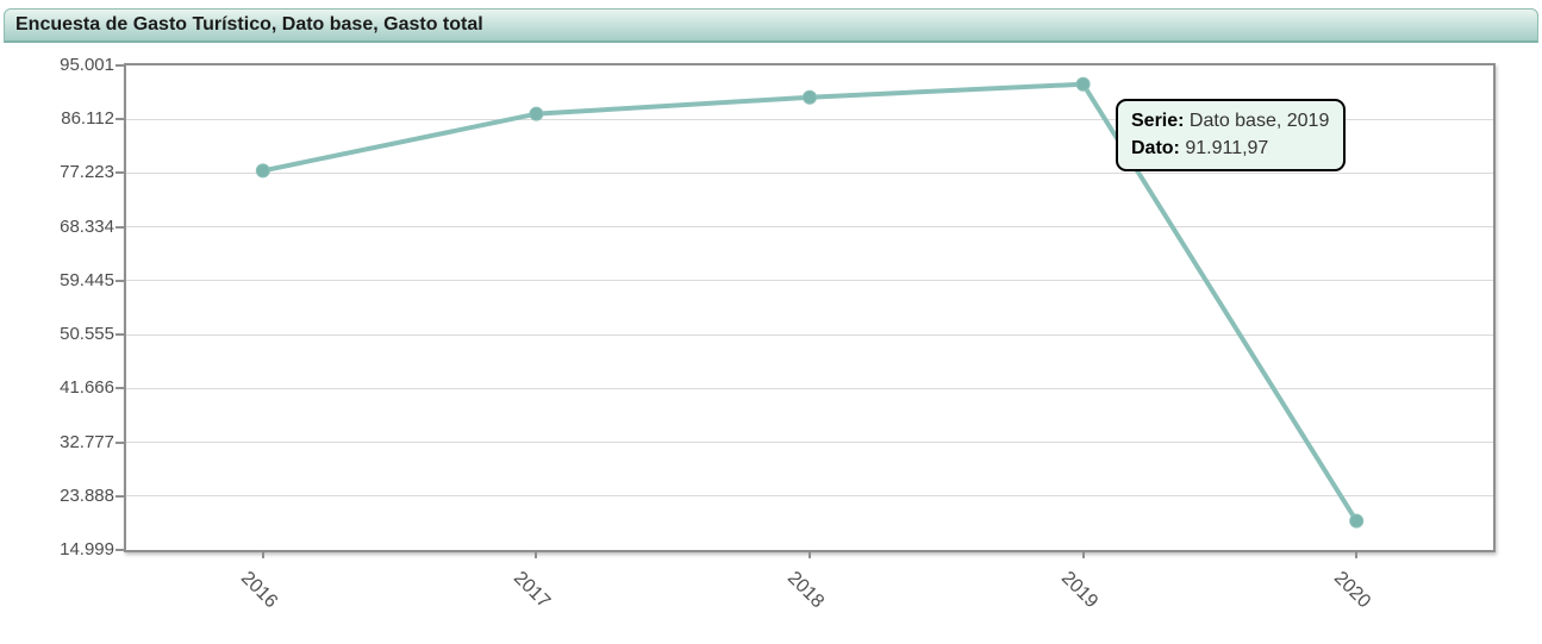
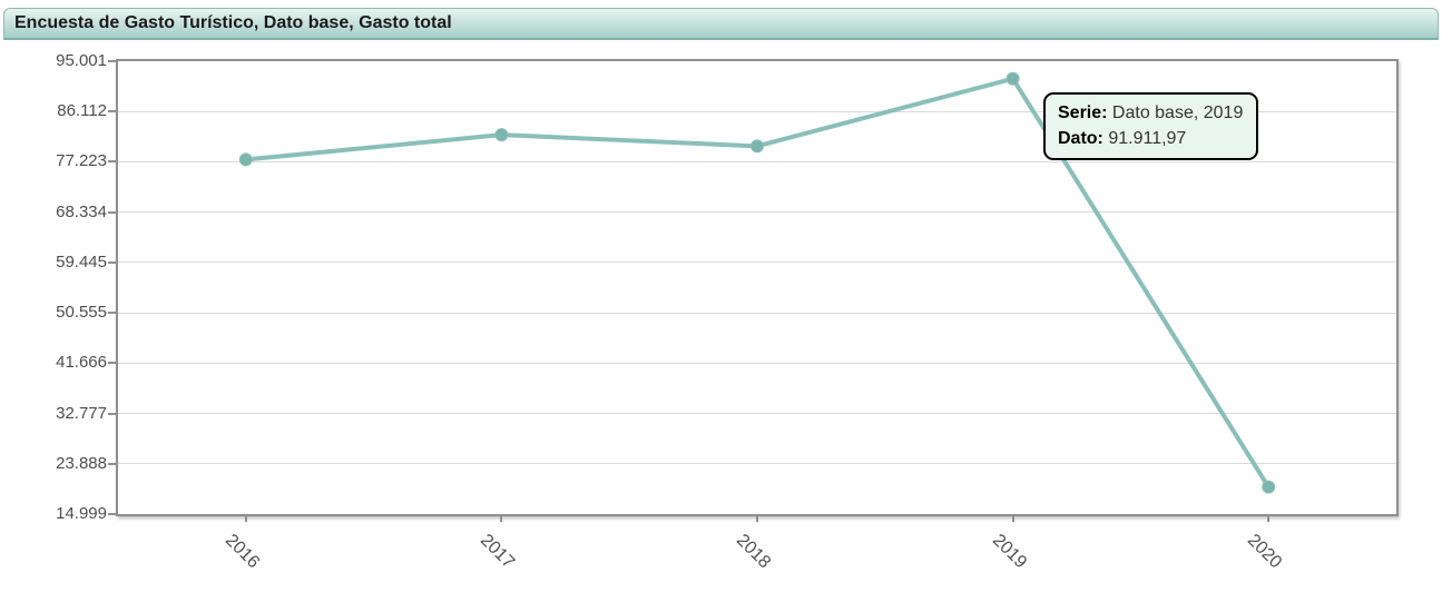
2017: 87000 -> 82000
2018: 90000 -> 80000
